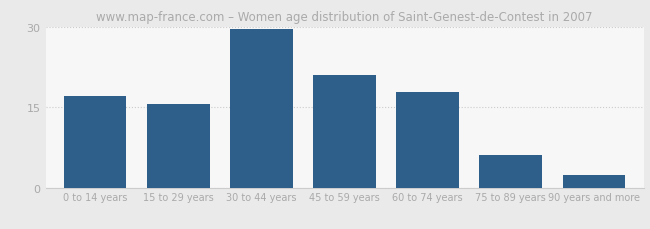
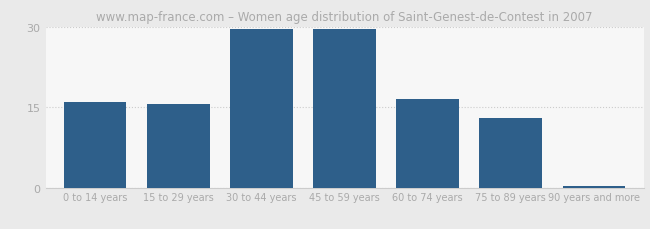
0 to 14 years: 17.0 -> 16.0
45 to 59 years: 21.0 -> 29.5
60 to 74 years: 17.8 -> 16.5
75 to 89 years: 6.0 -> 13.0
90 years and more: 2.4 -> 0.3
